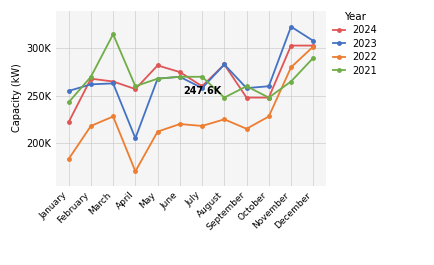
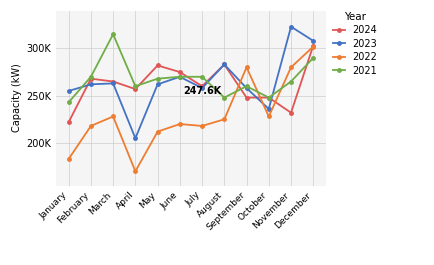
2023/May: 268K -> 262K
2022/September: 215K -> 280K
2023/October: 260K -> 236K
2024/November: 303K -> 232K
